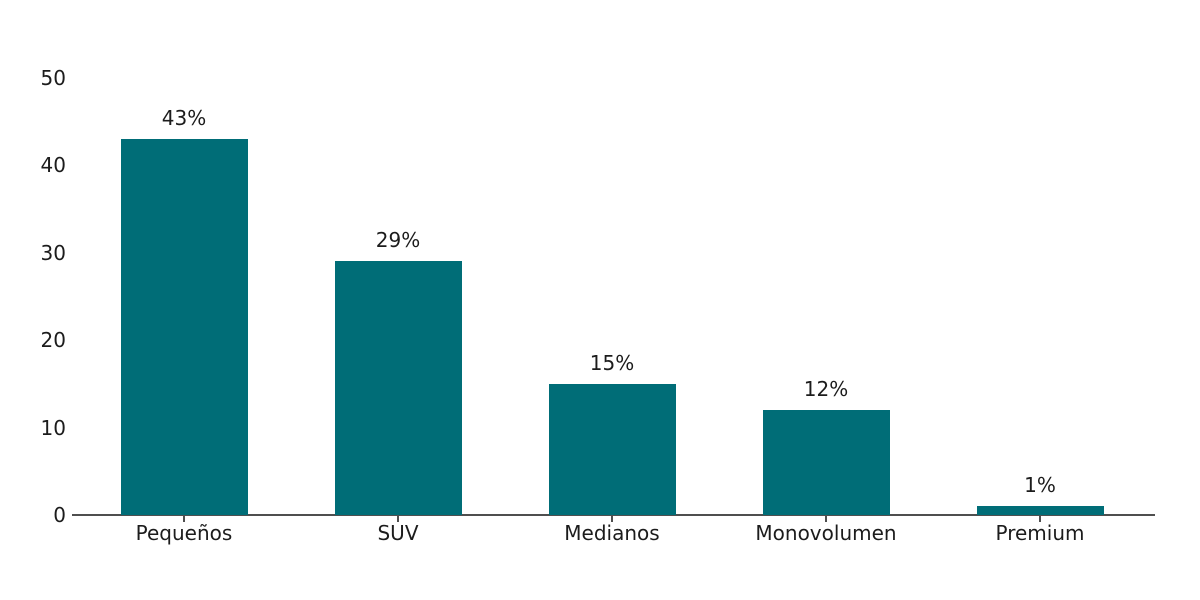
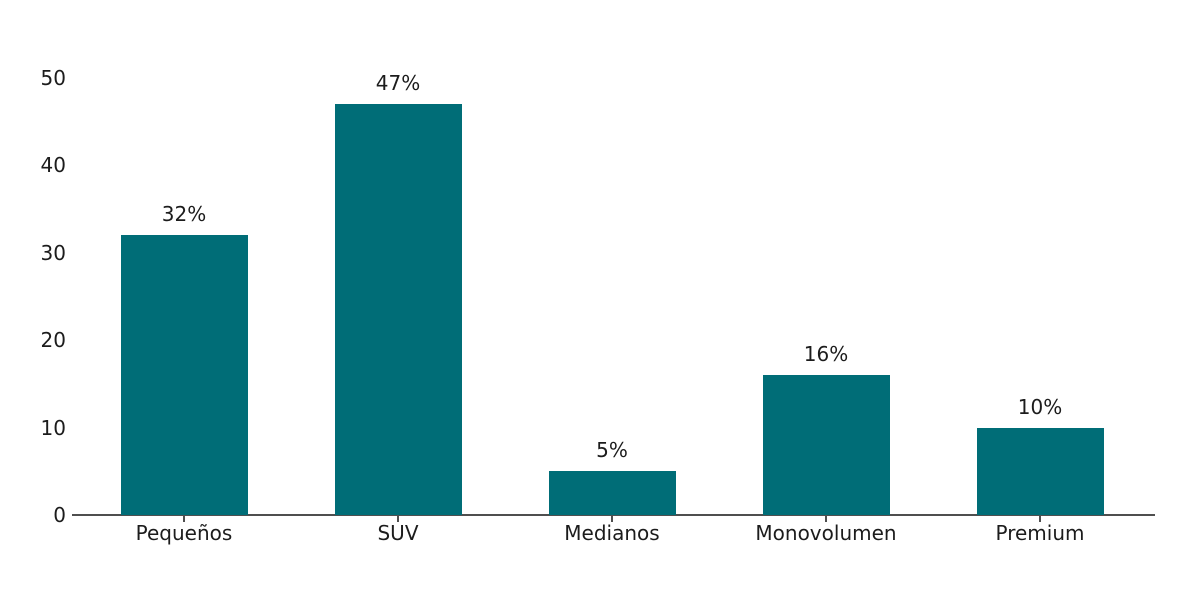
Pequeños: 43% -> 32%
SUV: 29% -> 47%
Medianos: 15% -> 5%
Monovolumen: 12% -> 16%
Premium: 1% -> 10%
